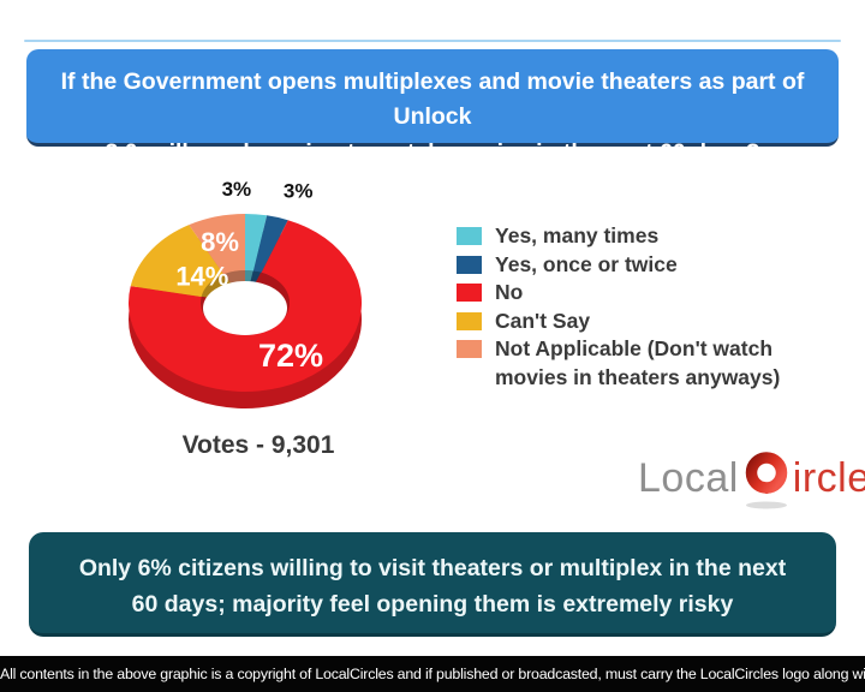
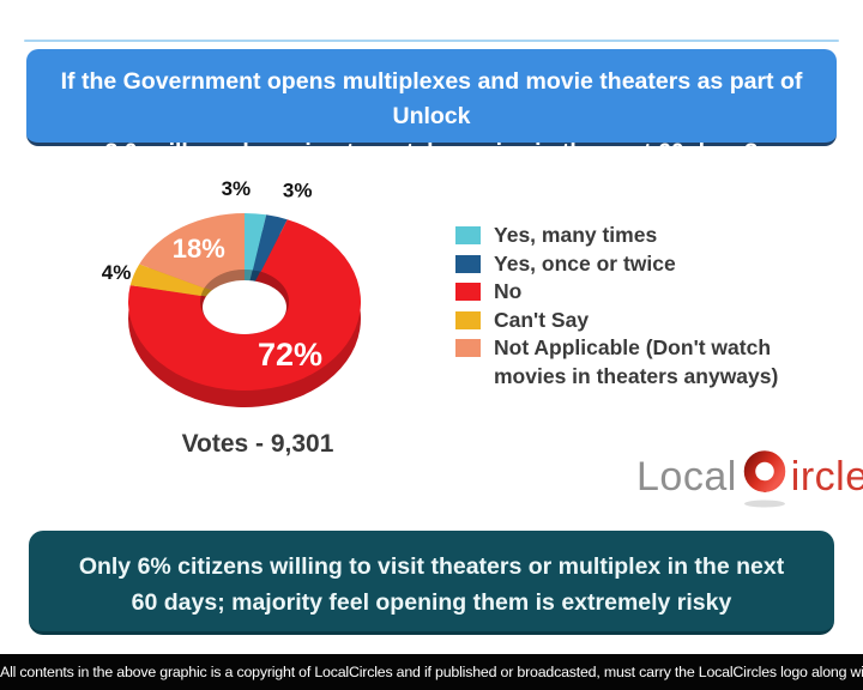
Can't Say: 14% -> 4%
Not Applicable (Don't watch movies in theaters anyways): 8% -> 18%
